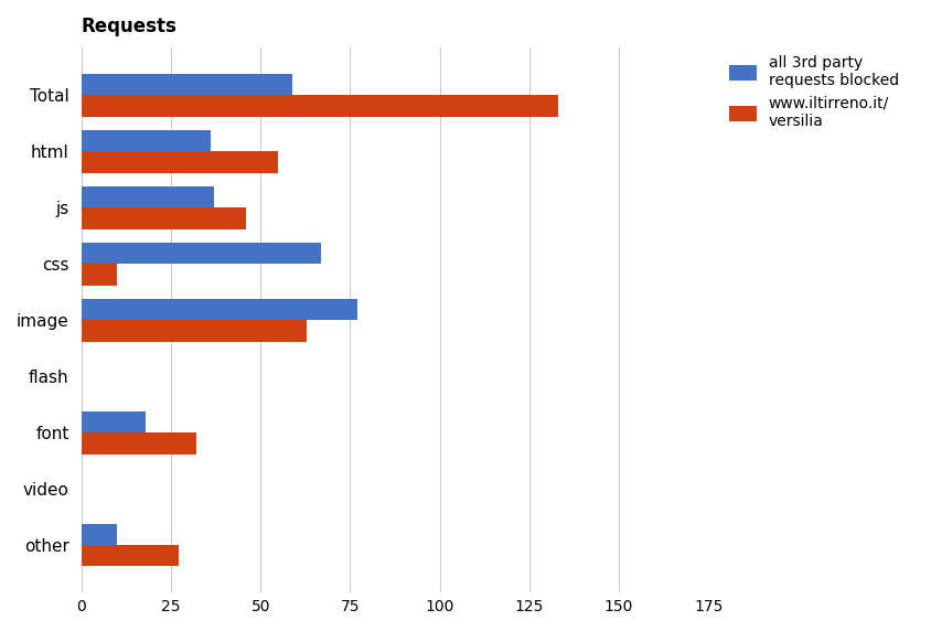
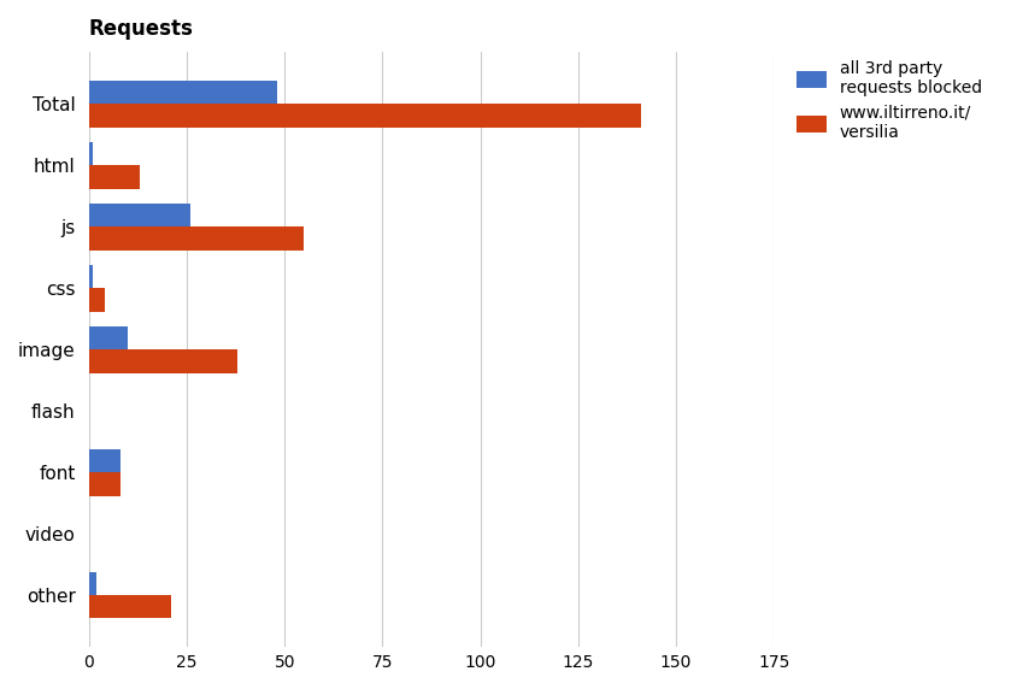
all 3rd party requests blocked/Total: 59 -> 48
www.iltirreno.it/ versilia/Total: 133 -> 141
all 3rd party requests blocked/html: 36 -> 1
www.iltirreno.it/ versilia/html: 55 -> 13
all 3rd party requests blocked/js: 37 -> 26
www.iltirreno.it/ versilia/js: 46 -> 55
all 3rd party requests blocked/css: 67 -> 1
www.iltirreno.it/ versilia/css: 10 -> 4
all 3rd party requests blocked/image: 77 -> 10
www.iltirreno.it/ versilia/image: 63 -> 38
all 3rd party requests blocked/font: 18 -> 8
www.iltirreno.it/ versilia/font: 32 -> 8
all 3rd party requests blocked/other: 10 -> 2
www.iltirreno.it/ versilia/other: 27 -> 21
